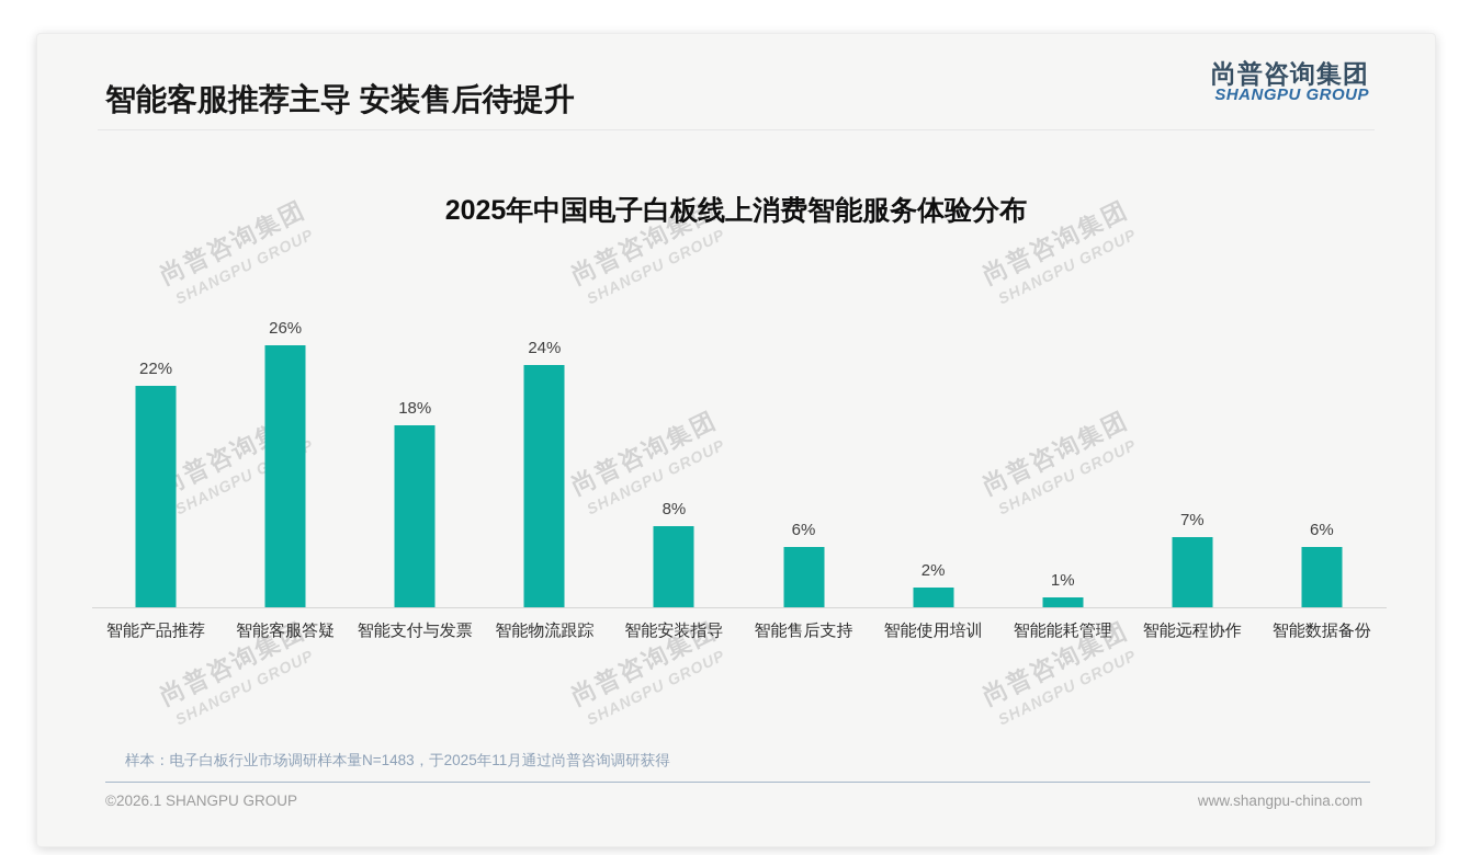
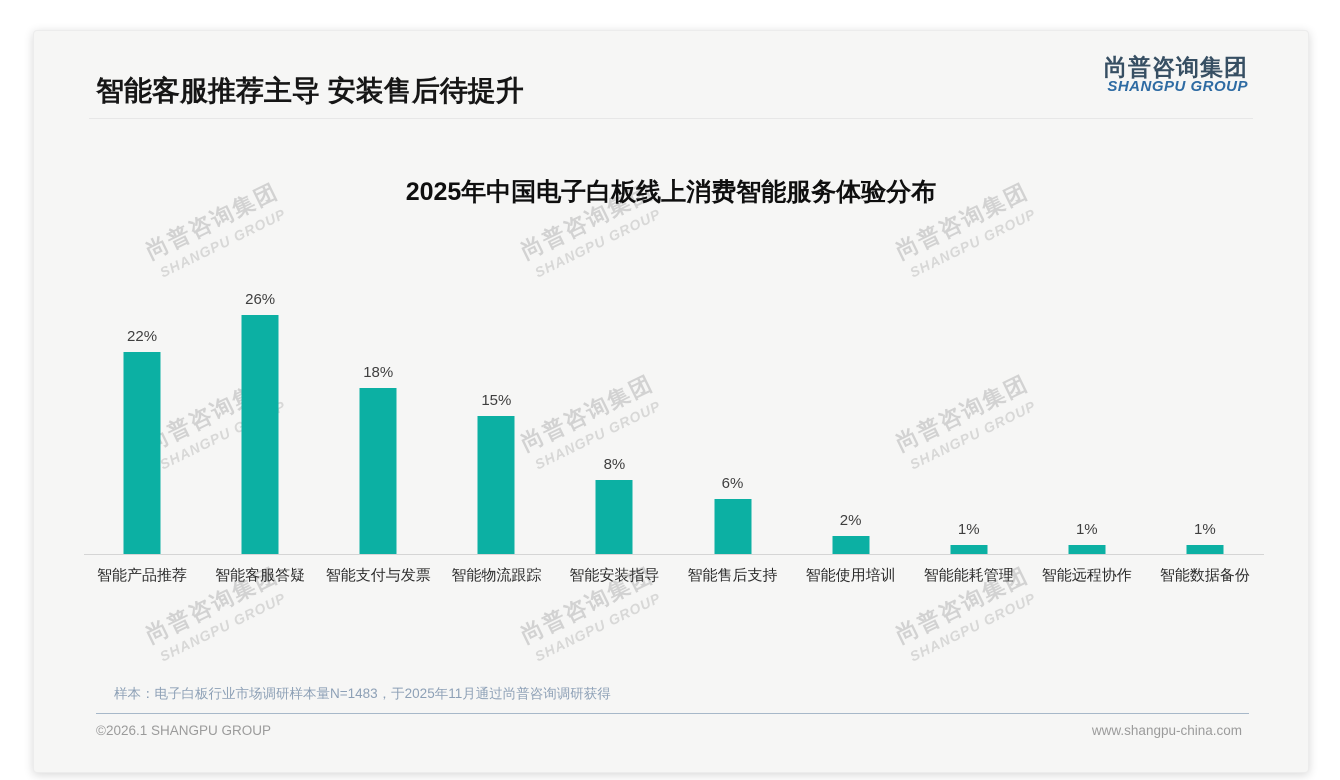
智能物流跟踪: 24% -> 15%
智能远程协作: 7% -> 1%
智能数据备份: 6% -> 1%
